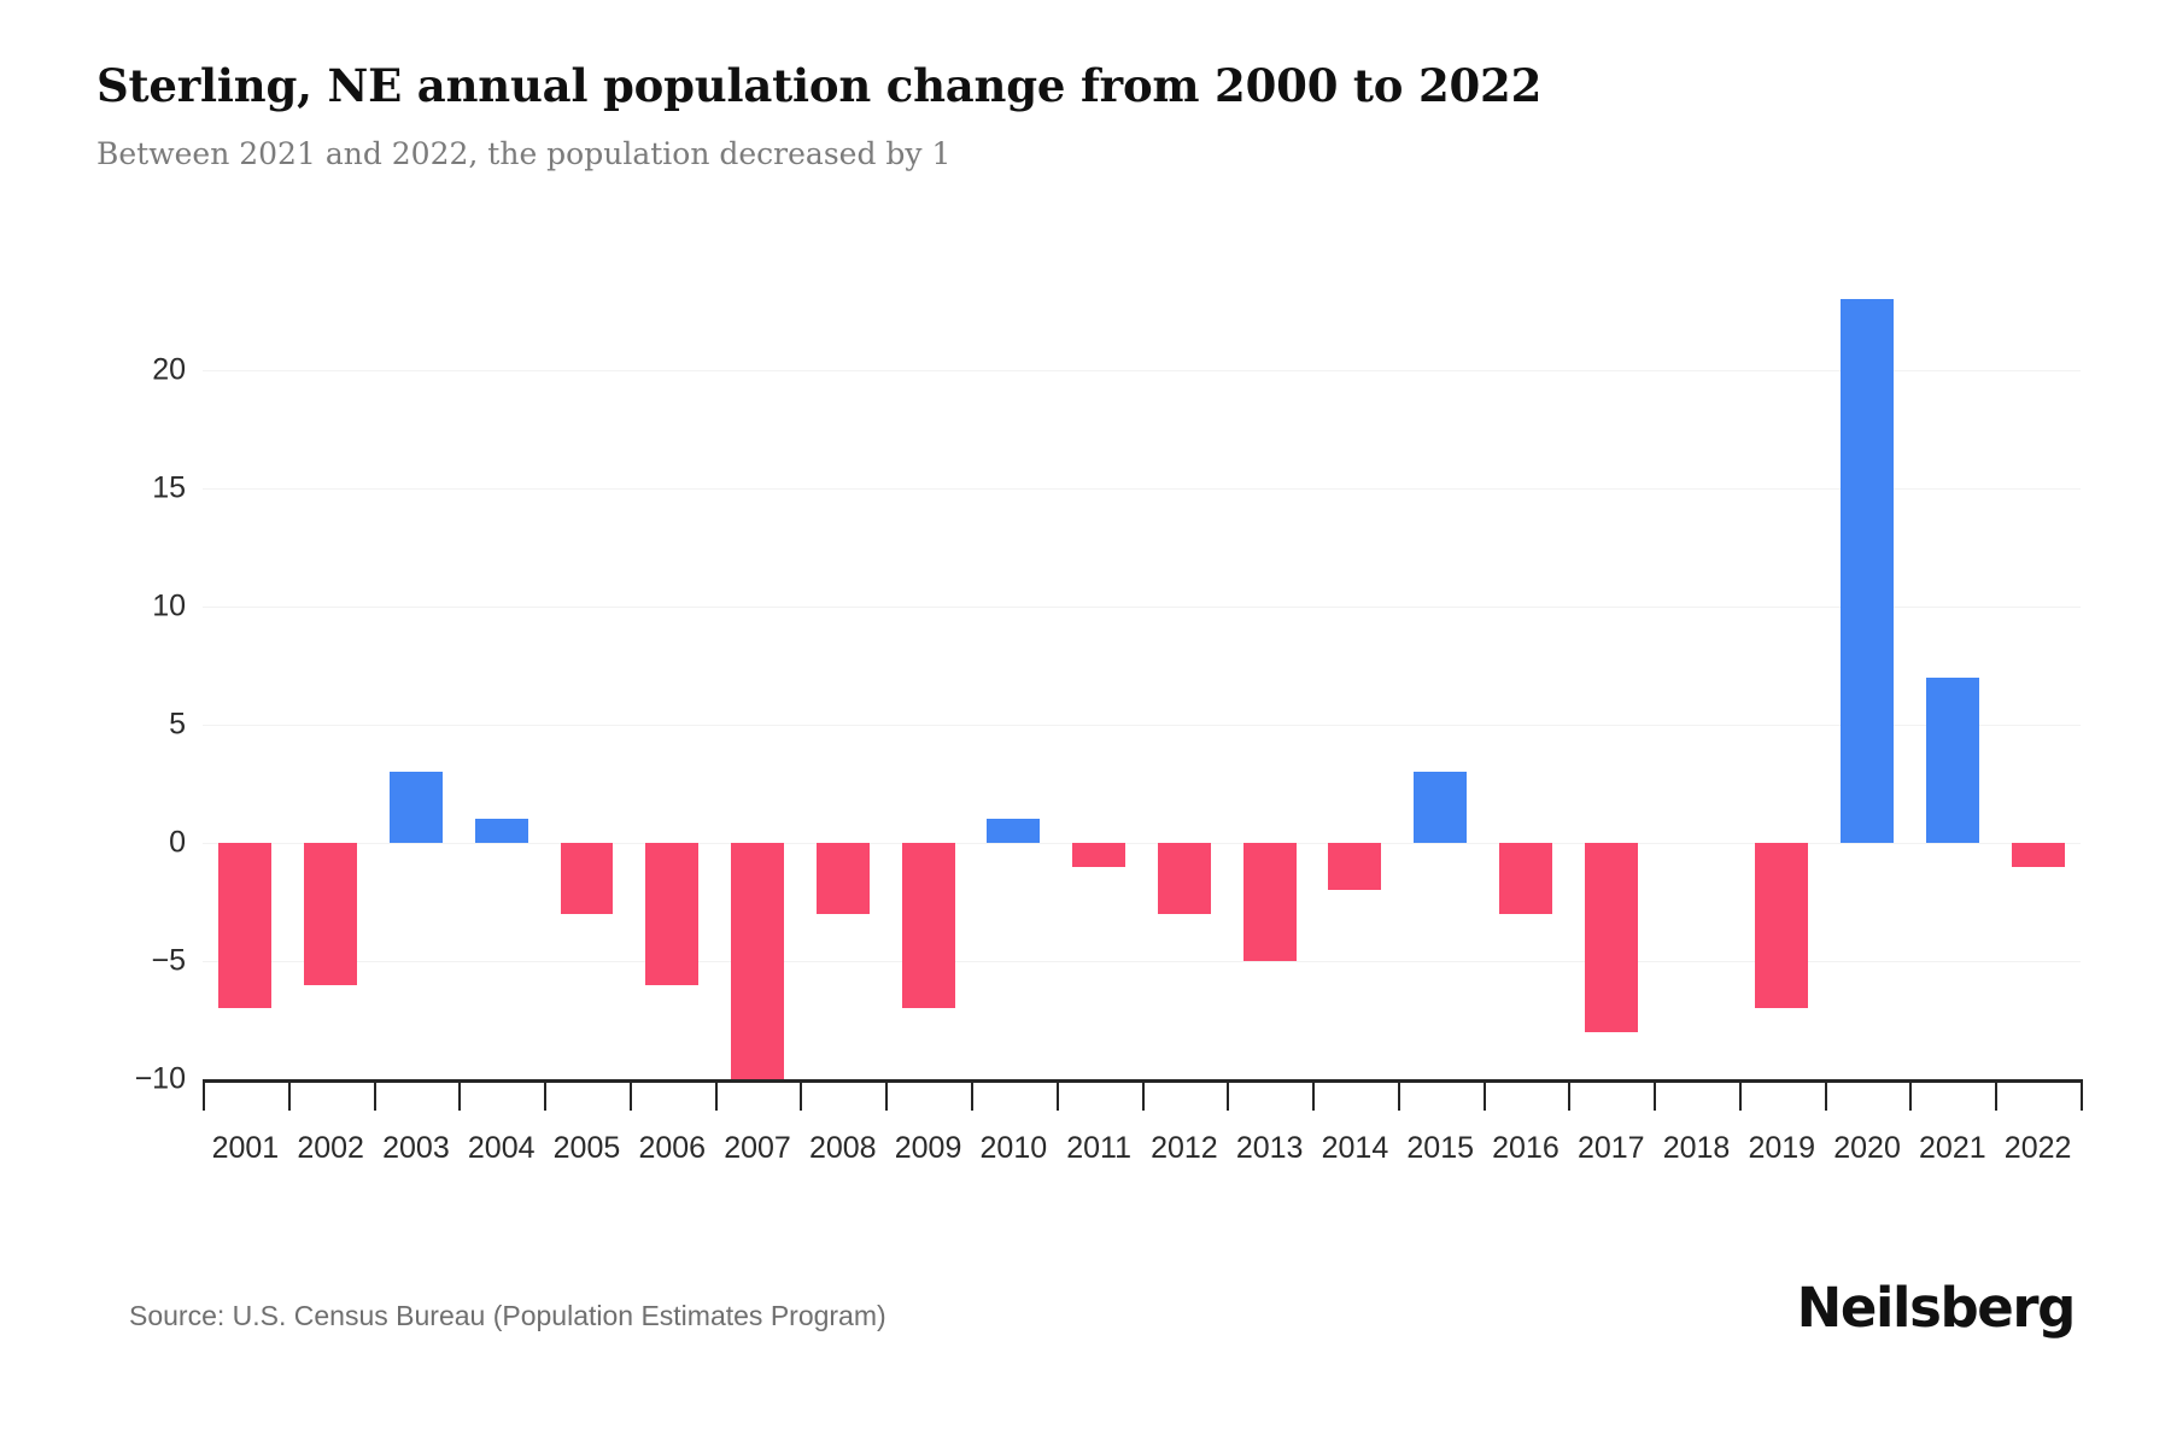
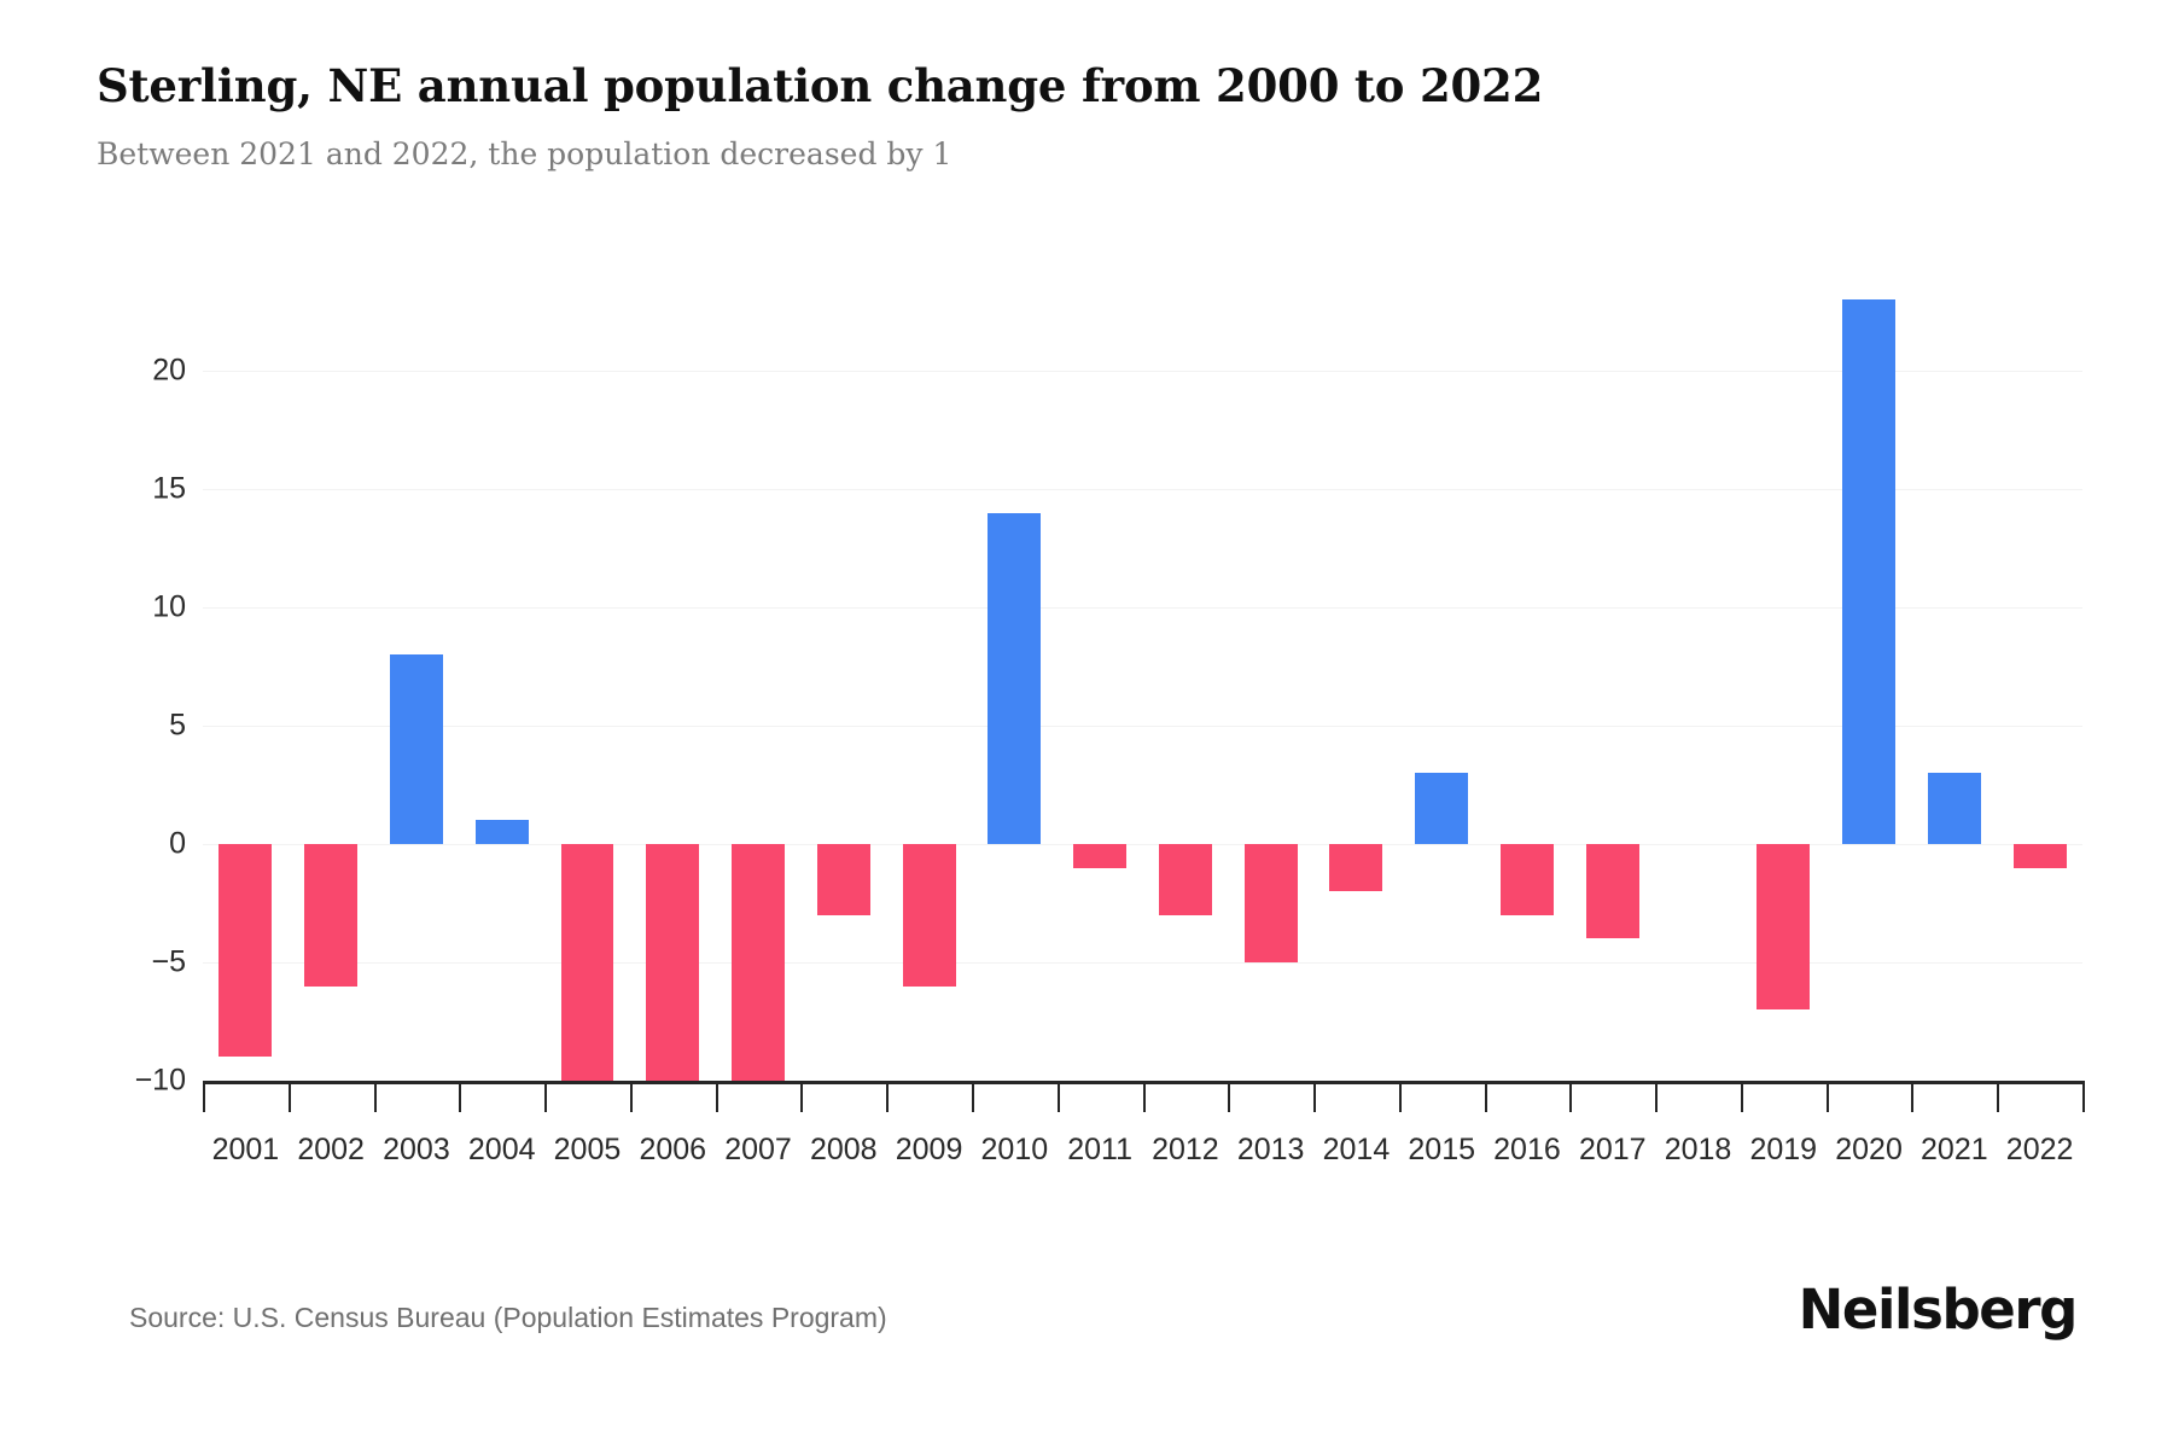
2001: -7 -> -9
2003: 3 -> 8
2005: -3 -> -10
2006: -6 -> -10
2009: -7 -> -6
2010: 1 -> 14
2017: -8 -> -4
2021: 7 -> 3
